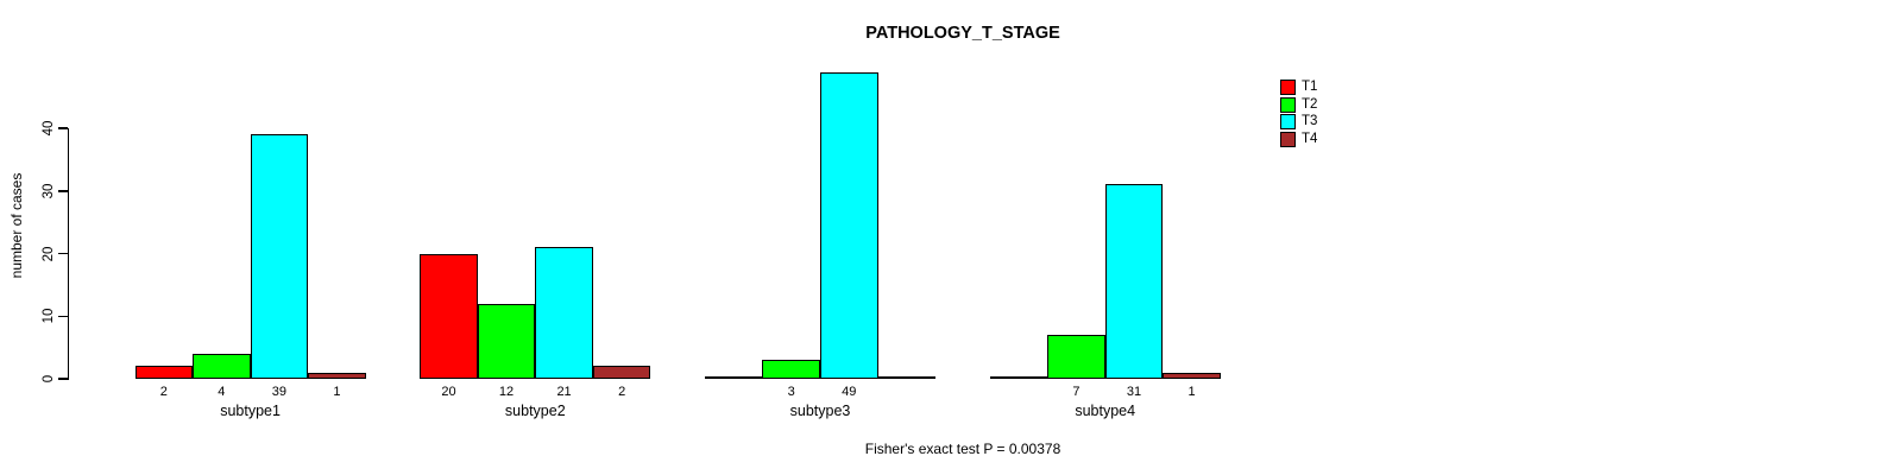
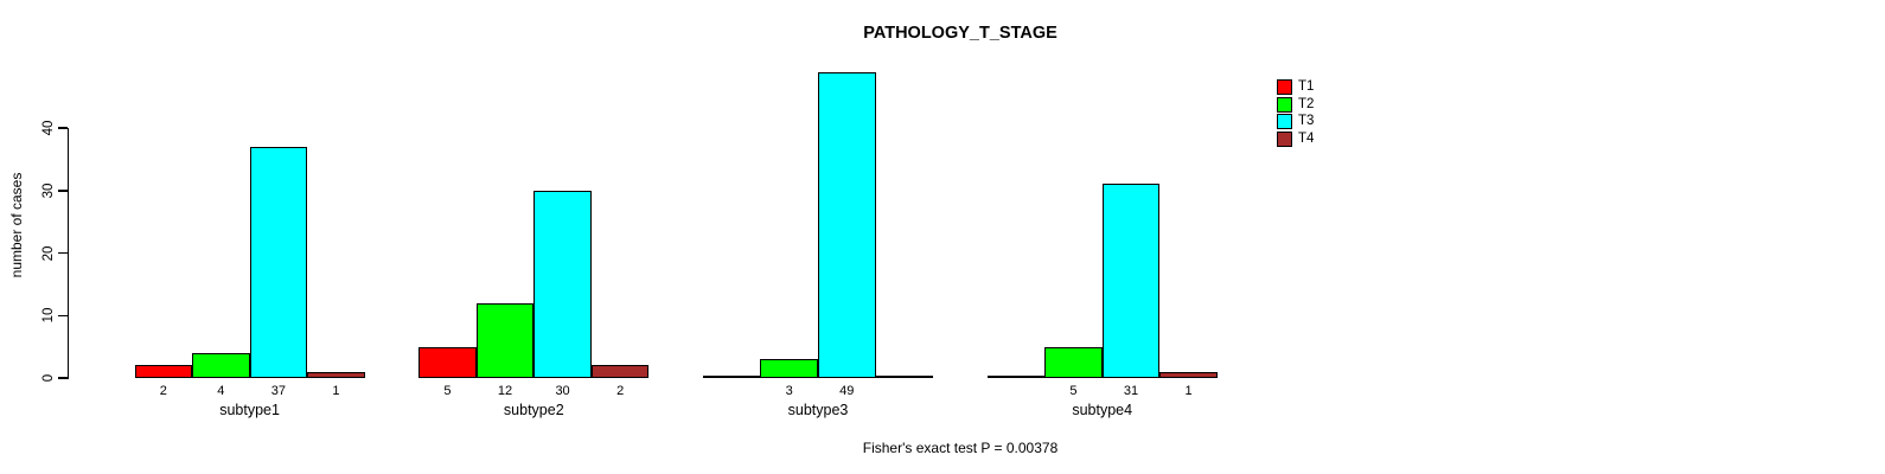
T3/subtype1: 39 -> 37
T1/subtype2: 20 -> 5
T3/subtype2: 21 -> 30
T2/subtype4: 7 -> 5
